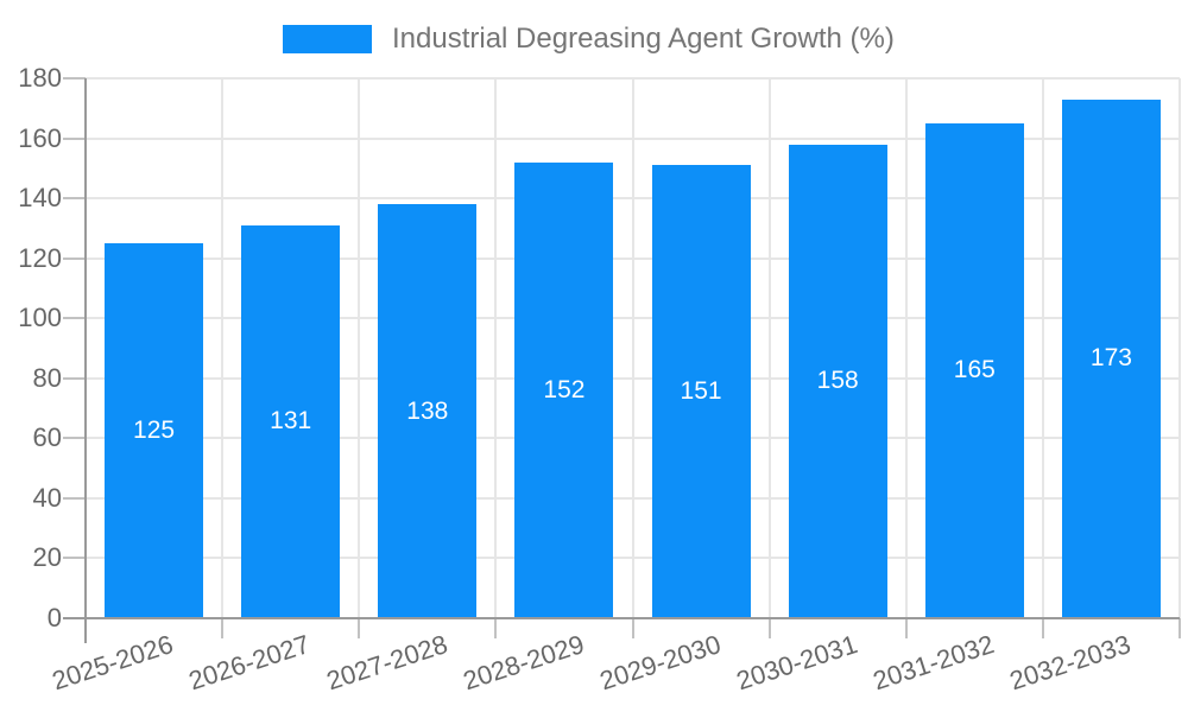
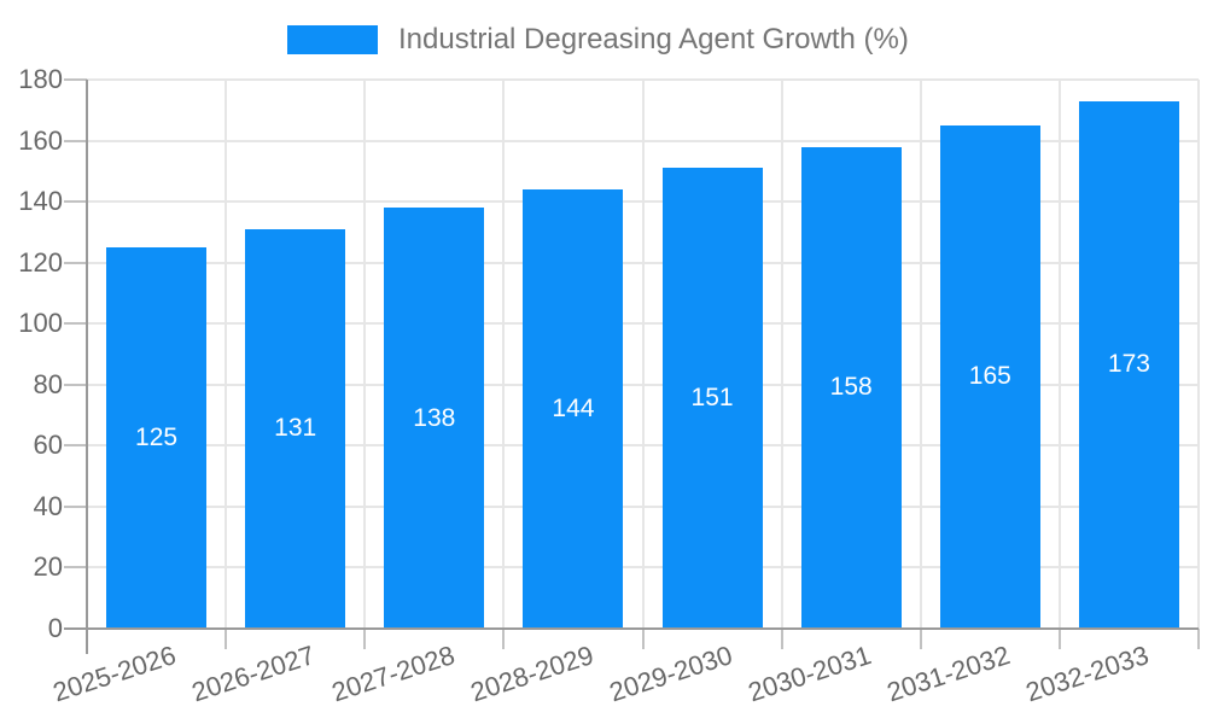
2028-2029: 152 -> 144
